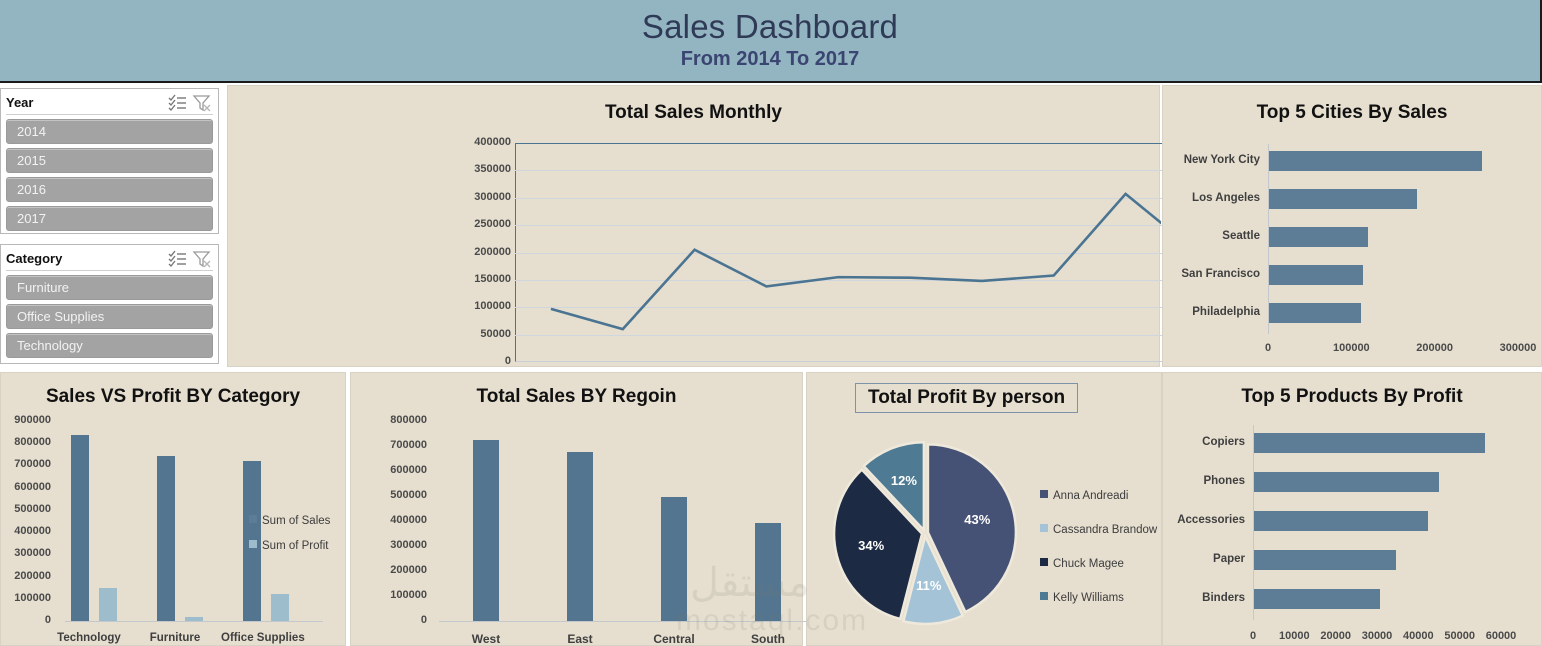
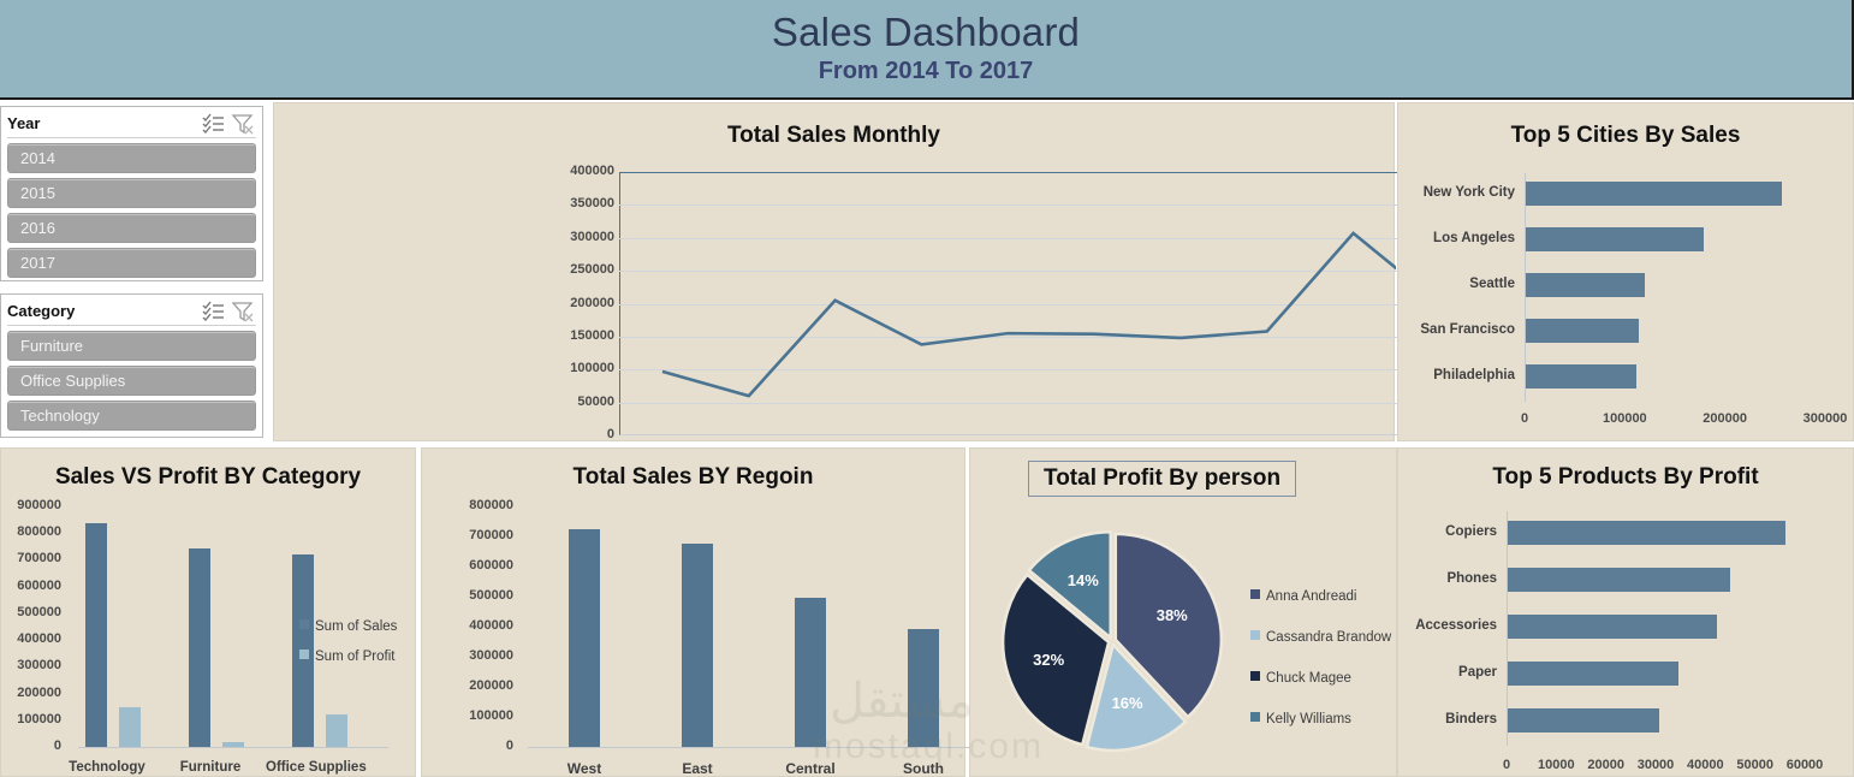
Total Profit By person/Anna Andreadi: 43% -> 38%
Total Profit By person/Cassandra Brandow: 11% -> 16%
Total Profit By person/Chuck Magee: 34% -> 32%
Total Profit By person/Kelly Williams: 12% -> 14%
